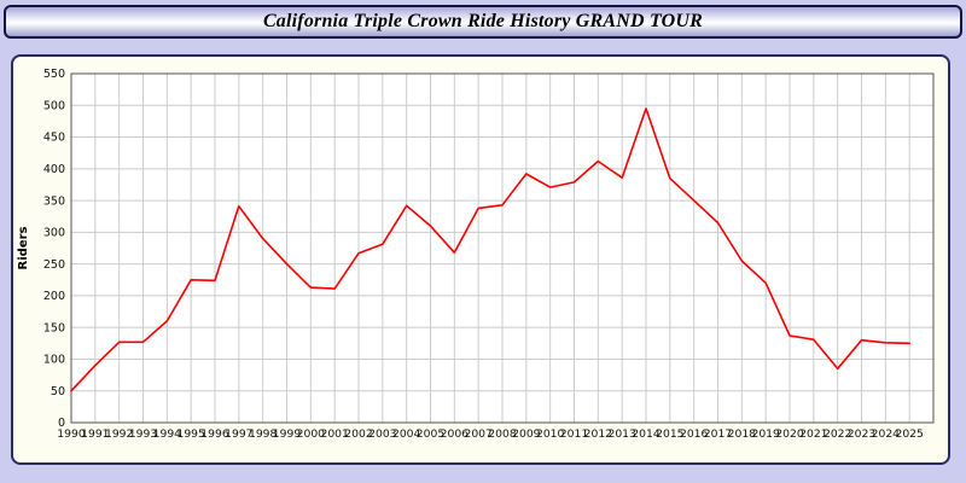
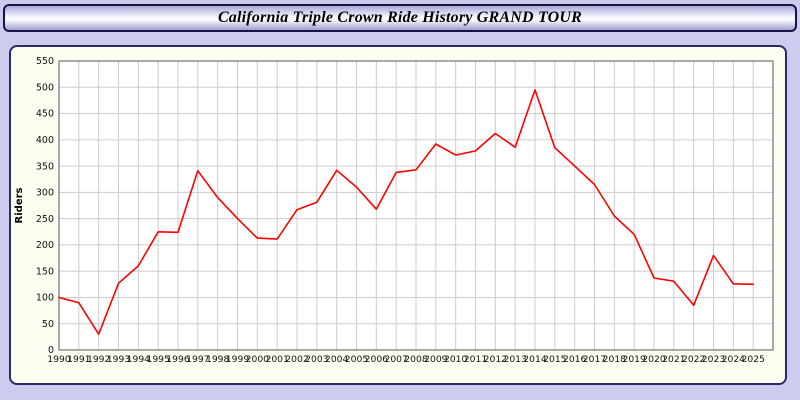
1990: 50 -> 100
1992: 130 -> 30
2023: 130 -> 180
